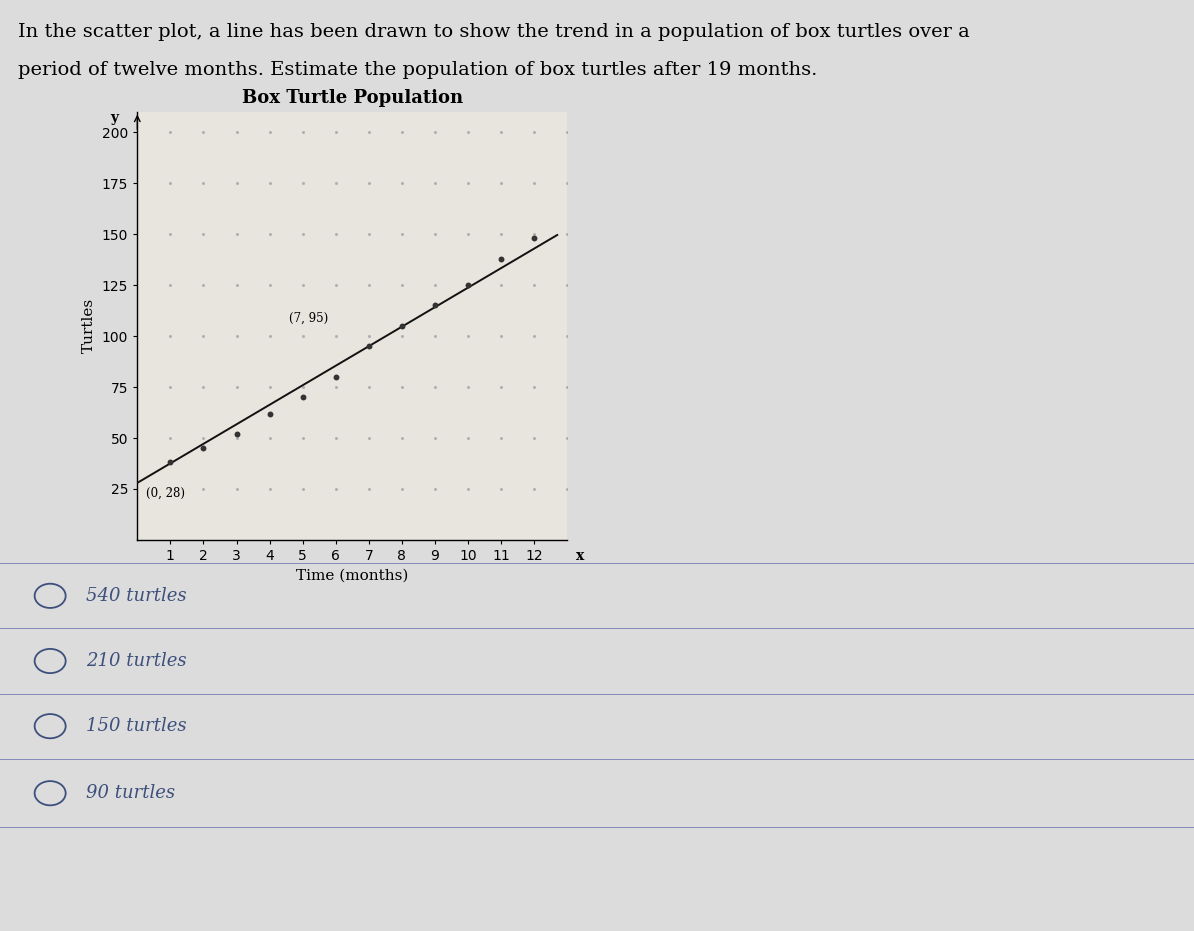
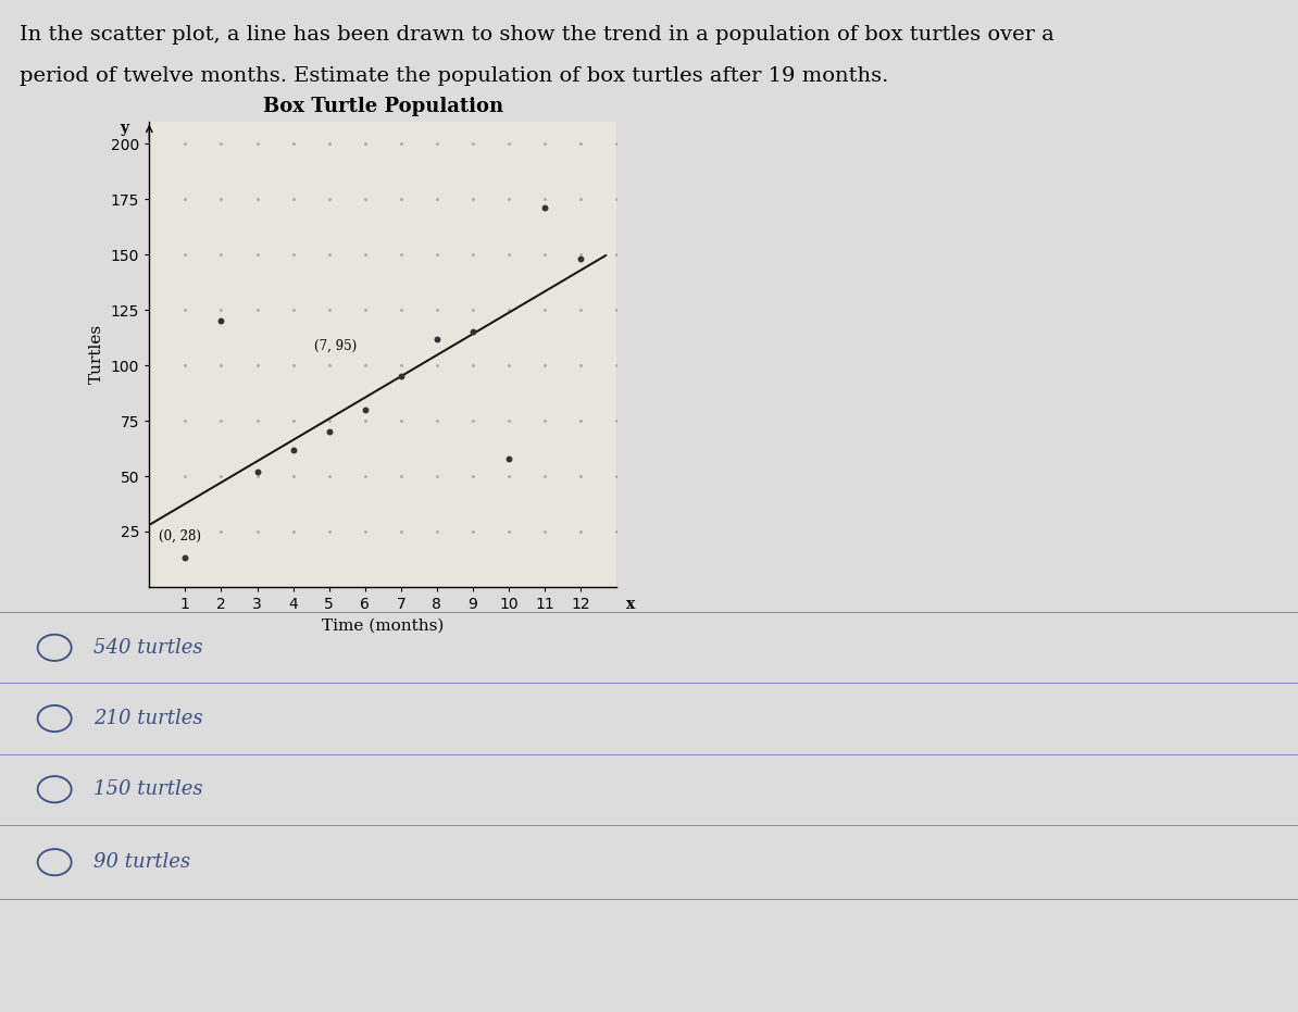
1: 38 -> 13
2: 45 -> 120
8: 105 -> 112
10: 125 -> 58
11: 138 -> 171
